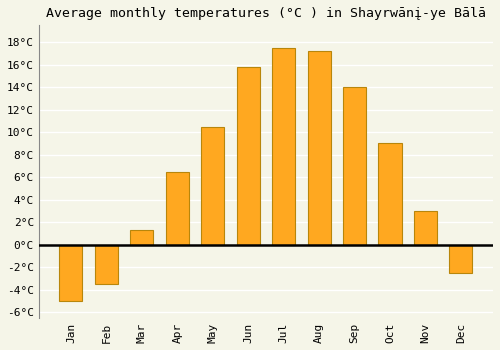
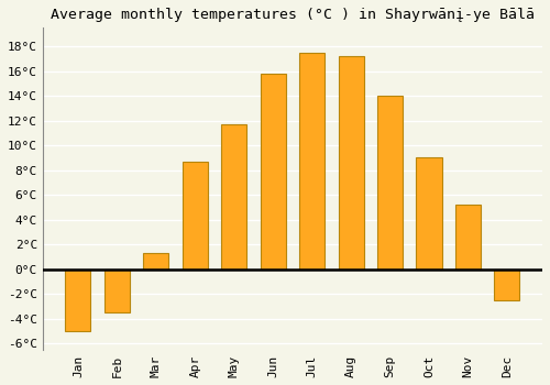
Apr: 6.5°C -> 8.7°C
May: 10.5°C -> 11.7°C
Nov: 3.0°C -> 5.2°C
